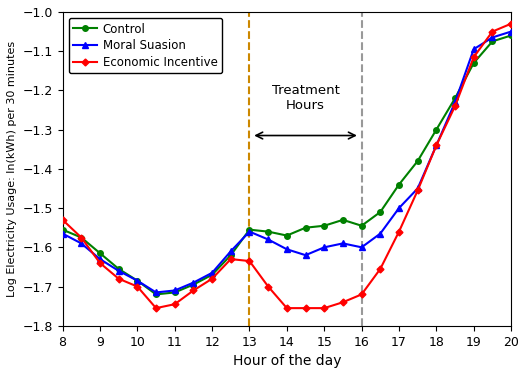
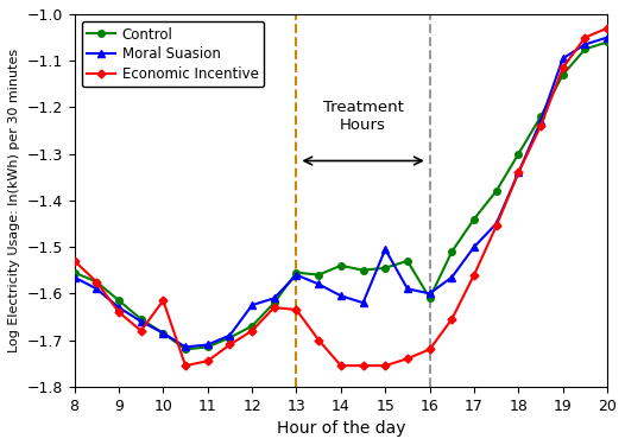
Economic Incentive/10: -1.700 -> -1.615
Moral Suasion/12: -1.665 -> -1.625
Control/14: -1.570 -> -1.540
Moral Suasion/15: -1.600 -> -1.505
Control/16: -1.545 -> -1.610
